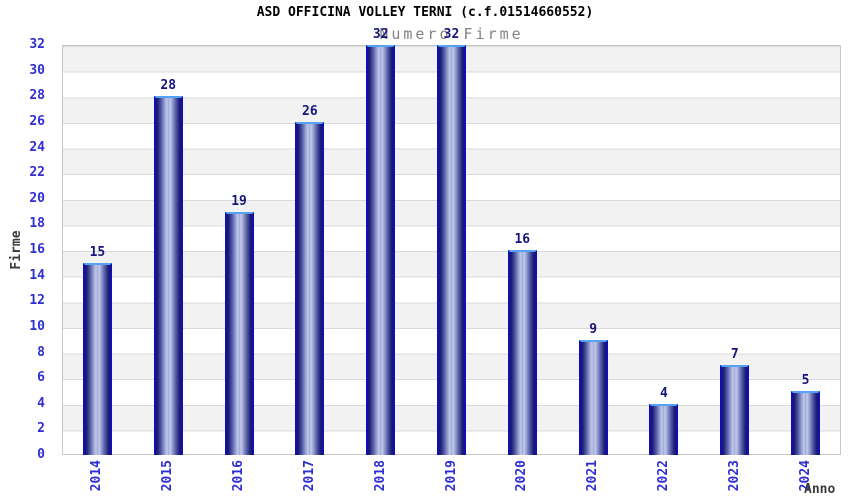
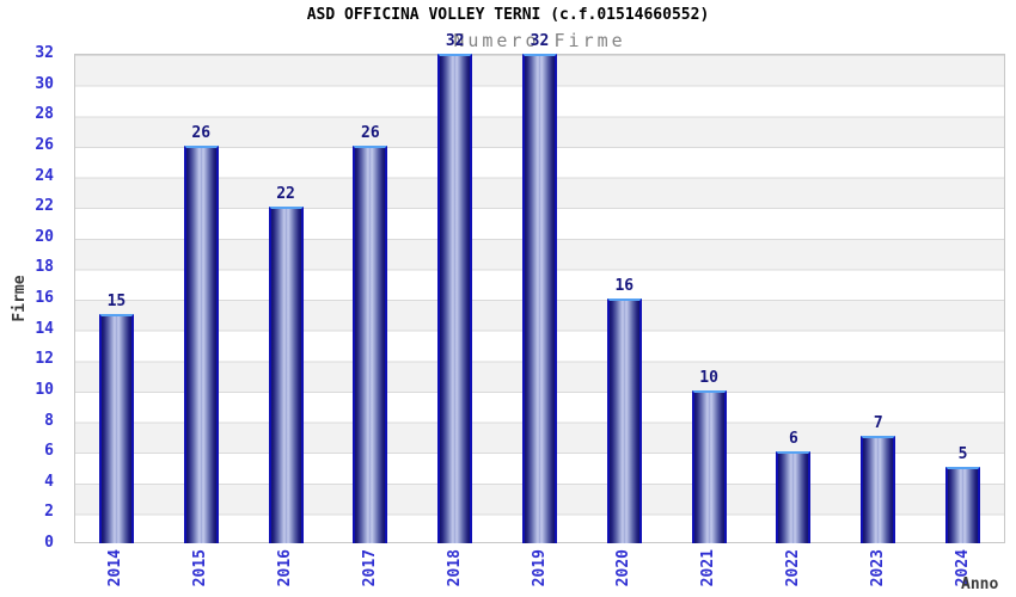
2015: 28 -> 26
2016: 19 -> 22
2021: 9 -> 10
2022: 4 -> 6
